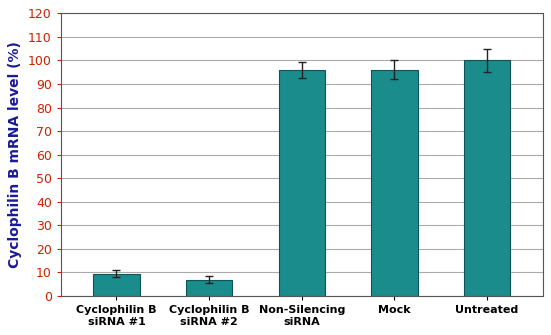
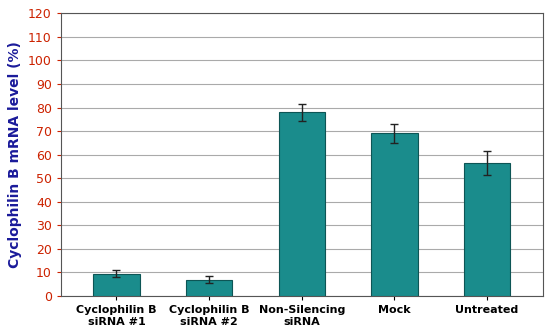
Non-Silencing siRNA: 96.0 -> 78.0
Mock: 96.0 -> 69.0
Untreated: 100.0 -> 56.5
